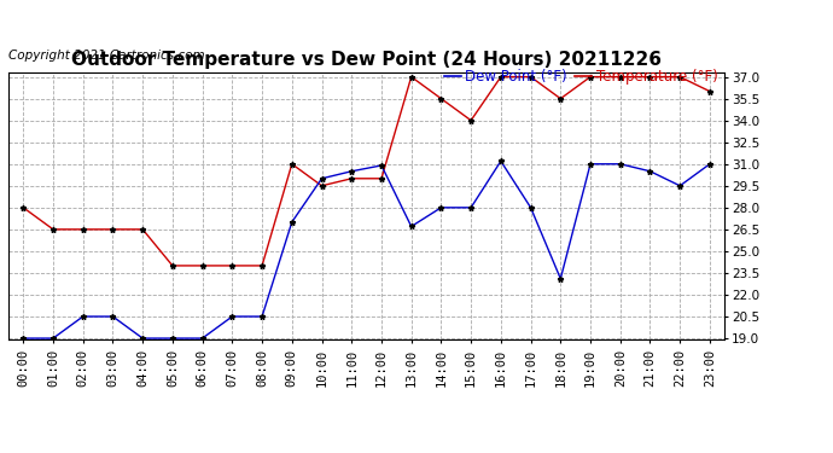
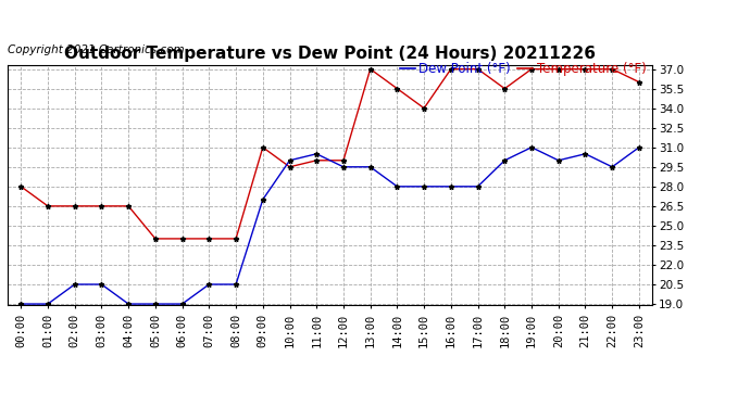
Dew Point (°F)/12:00: 30.9 -> 29.5
Dew Point (°F)/13:00: 26.7 -> 29.5
Dew Point (°F)/16:00: 31.2 -> 28.0
Dew Point (°F)/18:00: 23.1 -> 30.0
Dew Point (°F)/20:00: 31.0 -> 30.0
